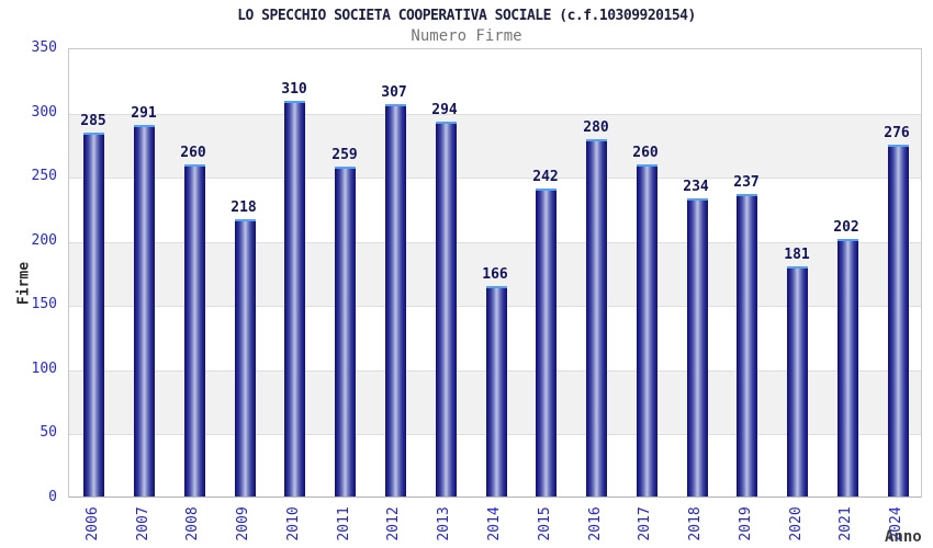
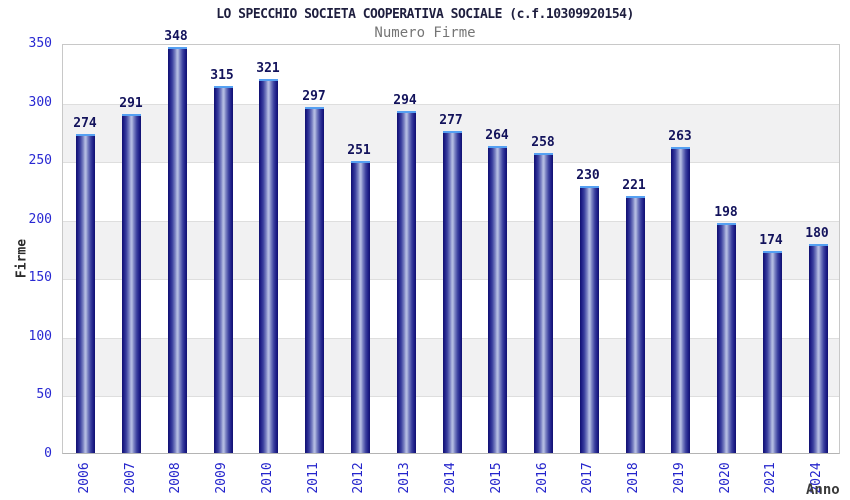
2006: 285 -> 274
2008: 260 -> 348
2009: 218 -> 315
2010: 310 -> 321
2011: 259 -> 297
2012: 307 -> 251
2014: 166 -> 277
2015: 242 -> 264
2016: 280 -> 258
2017: 260 -> 230
2018: 234 -> 221
2019: 237 -> 263
2020: 181 -> 198
2021: 202 -> 174
2024: 276 -> 180
